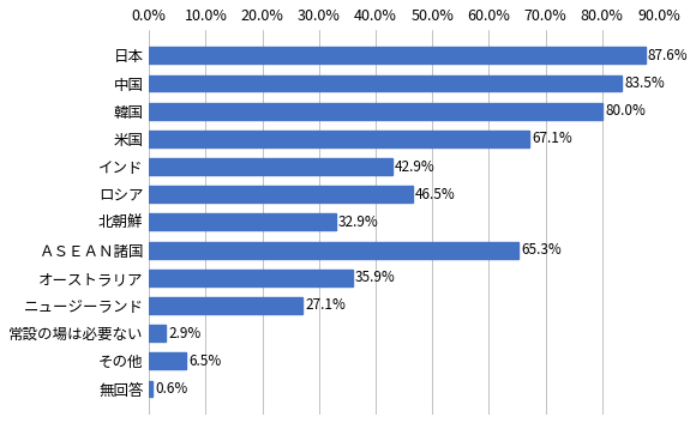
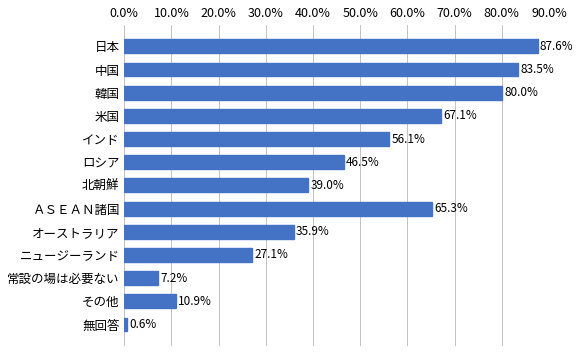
インド: 42.9% -> 56.1%
北朝鮮: 32.9% -> 39.0%
常設の場は必要ない: 2.9% -> 7.2%
その他: 6.5% -> 10.9%
